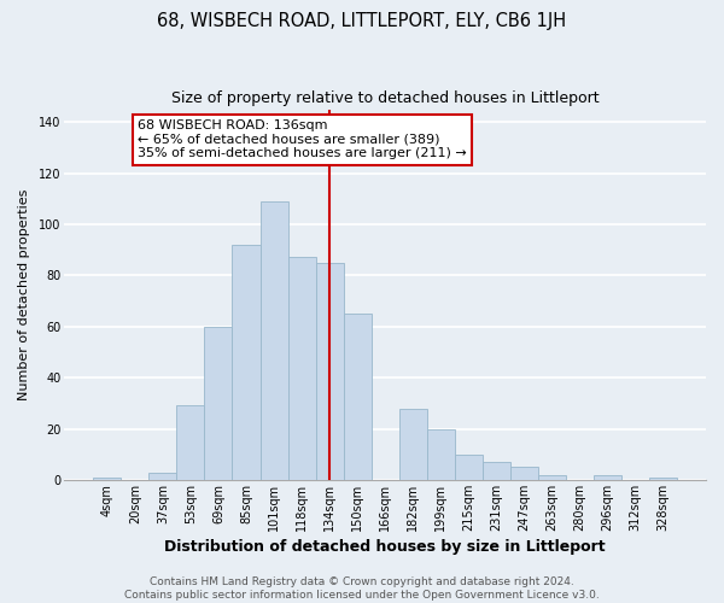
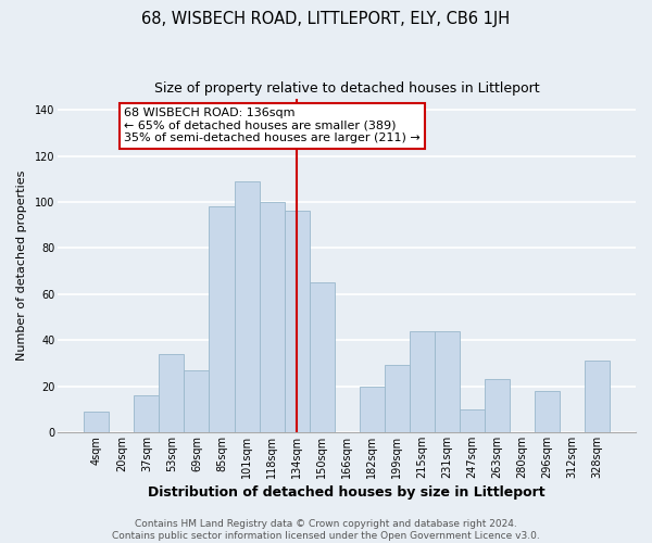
4sqm: 1 -> 9
37sqm: 3 -> 16
53sqm: 29 -> 34
69sqm: 60 -> 27
85sqm: 92 -> 98
118sqm: 87 -> 100
134sqm: 85 -> 96
182sqm: 28 -> 20
199sqm: 20 -> 29
215sqm: 10 -> 44
231sqm: 7 -> 44
247sqm: 5 -> 10
263sqm: 2 -> 23
296sqm: 2 -> 18
328sqm: 1 -> 31
